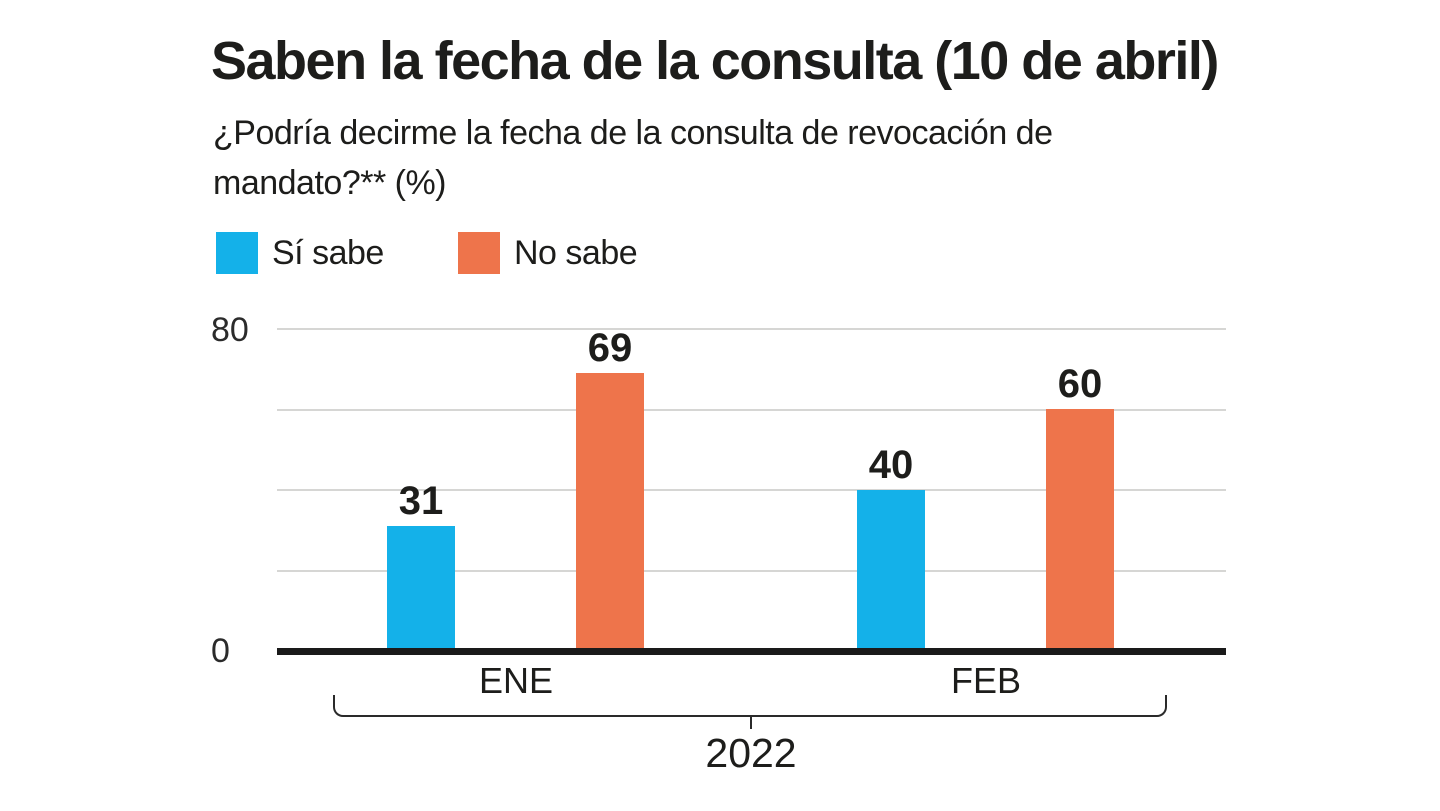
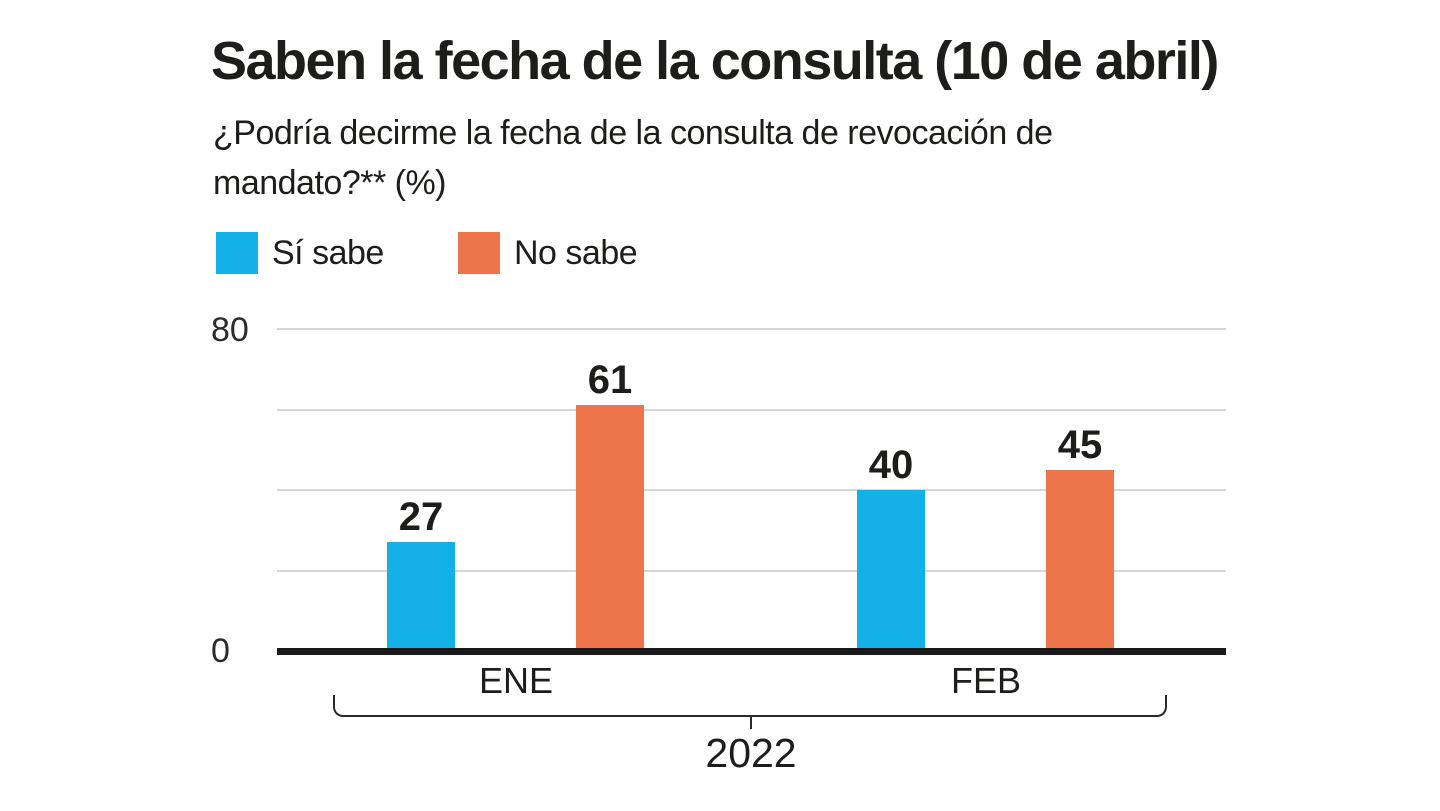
Sí sabe/ENE: 31 -> 27
No sabe/ENE: 69 -> 61
No sabe/FEB: 60 -> 45
